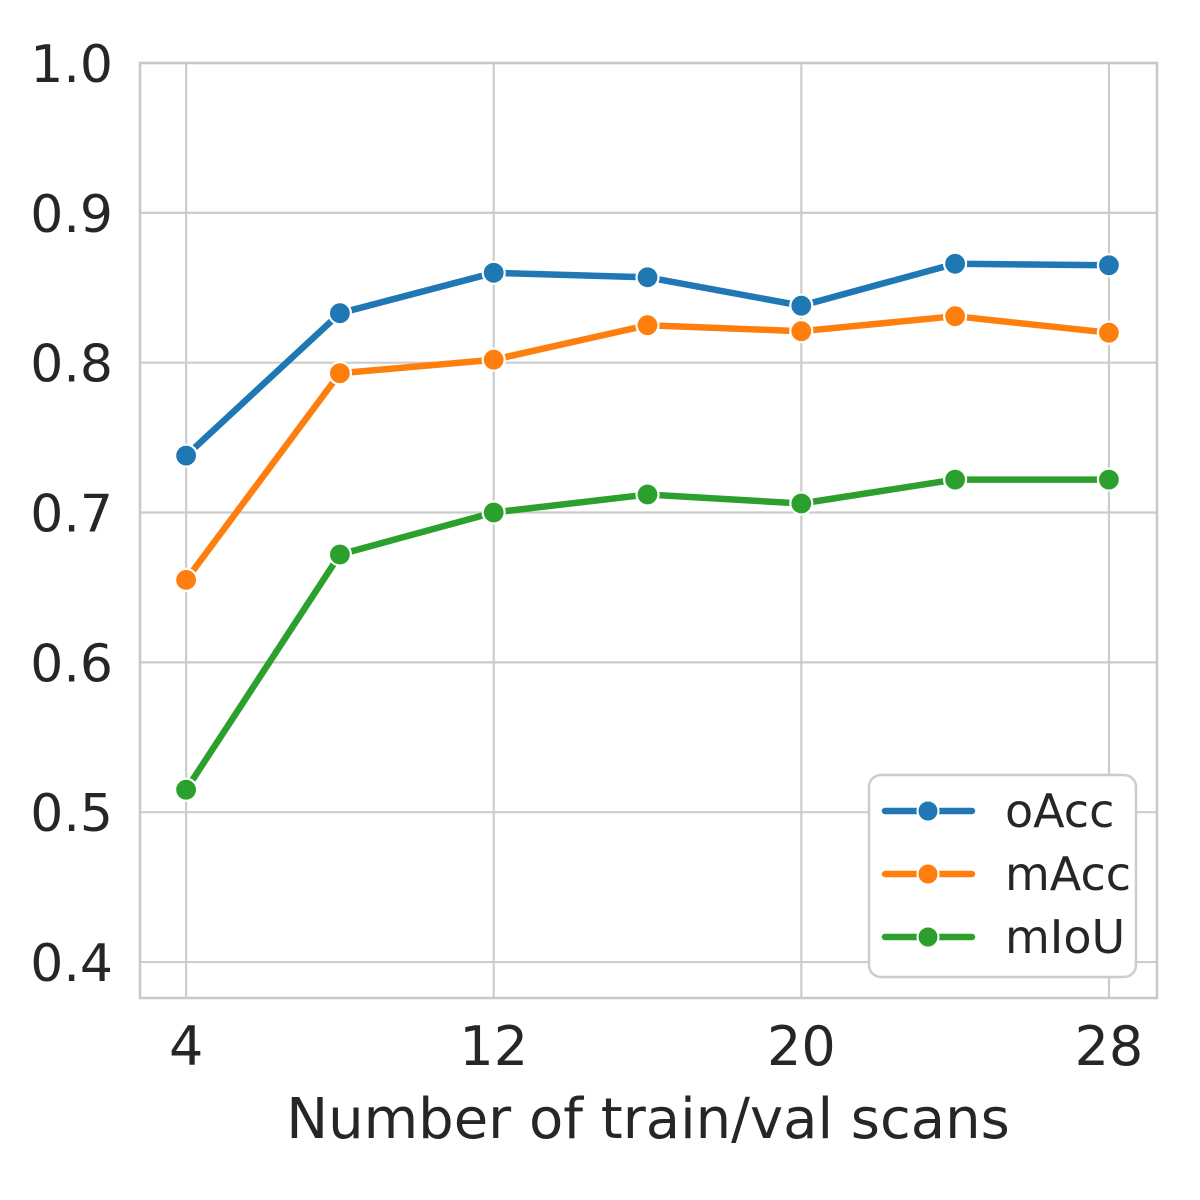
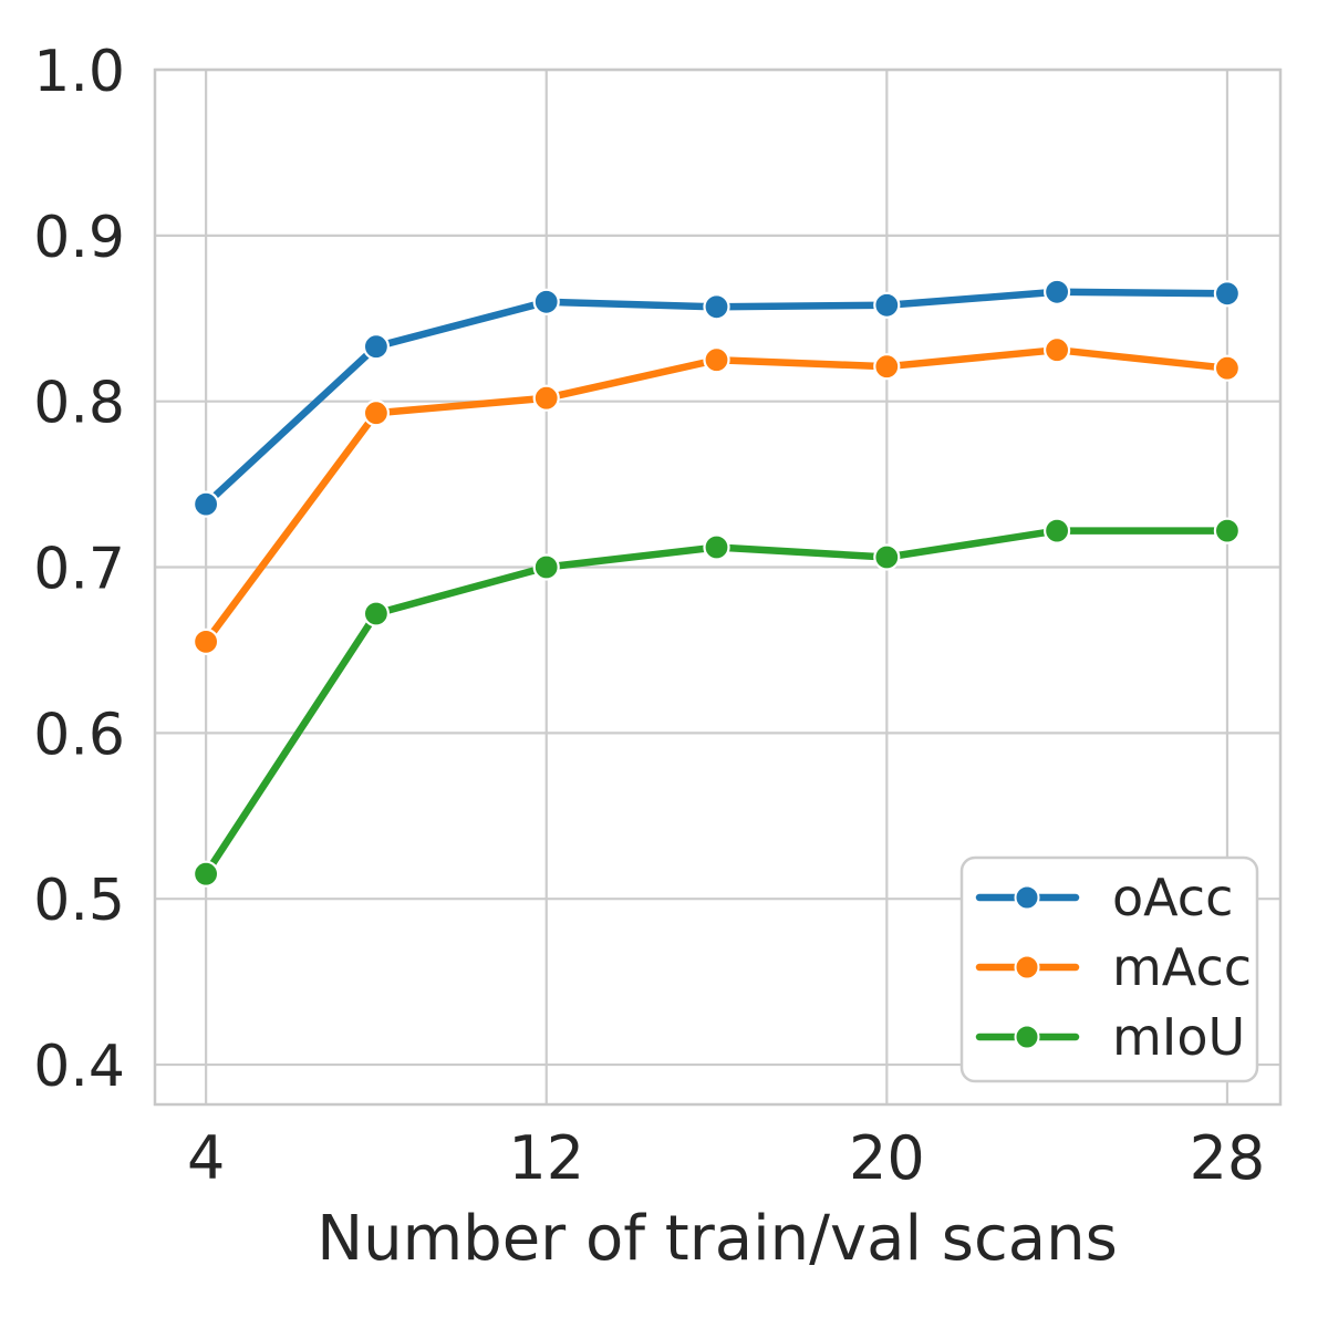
oAcc/20: 0.838 -> 0.858
